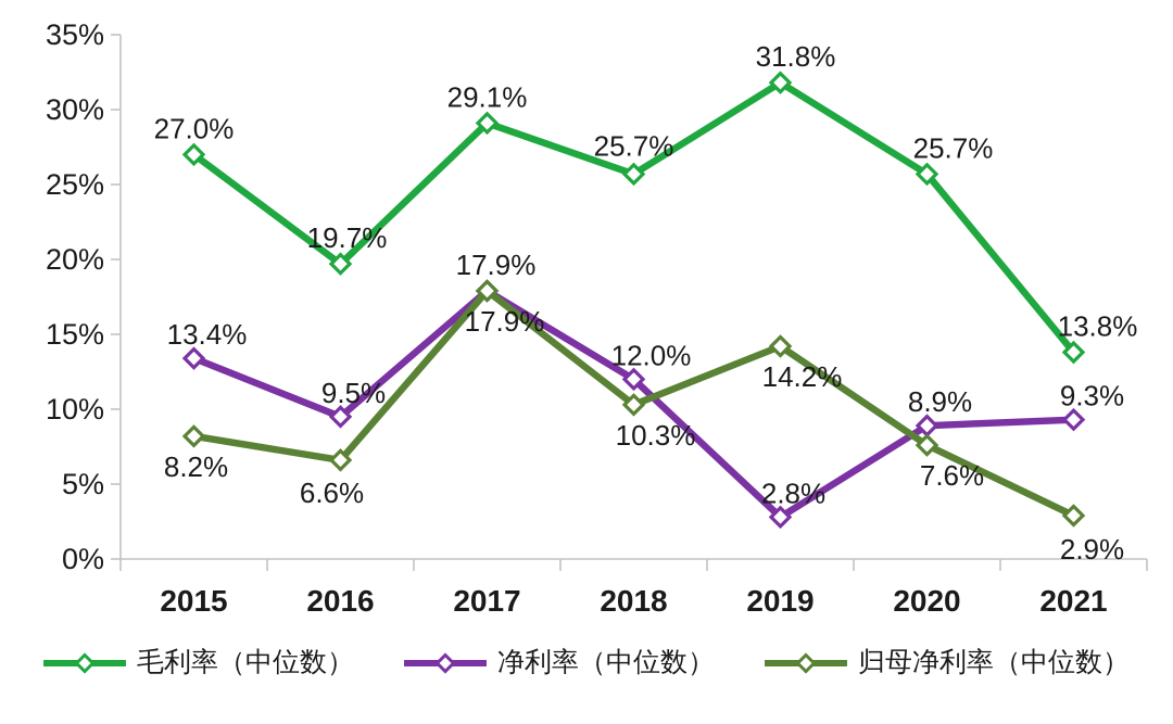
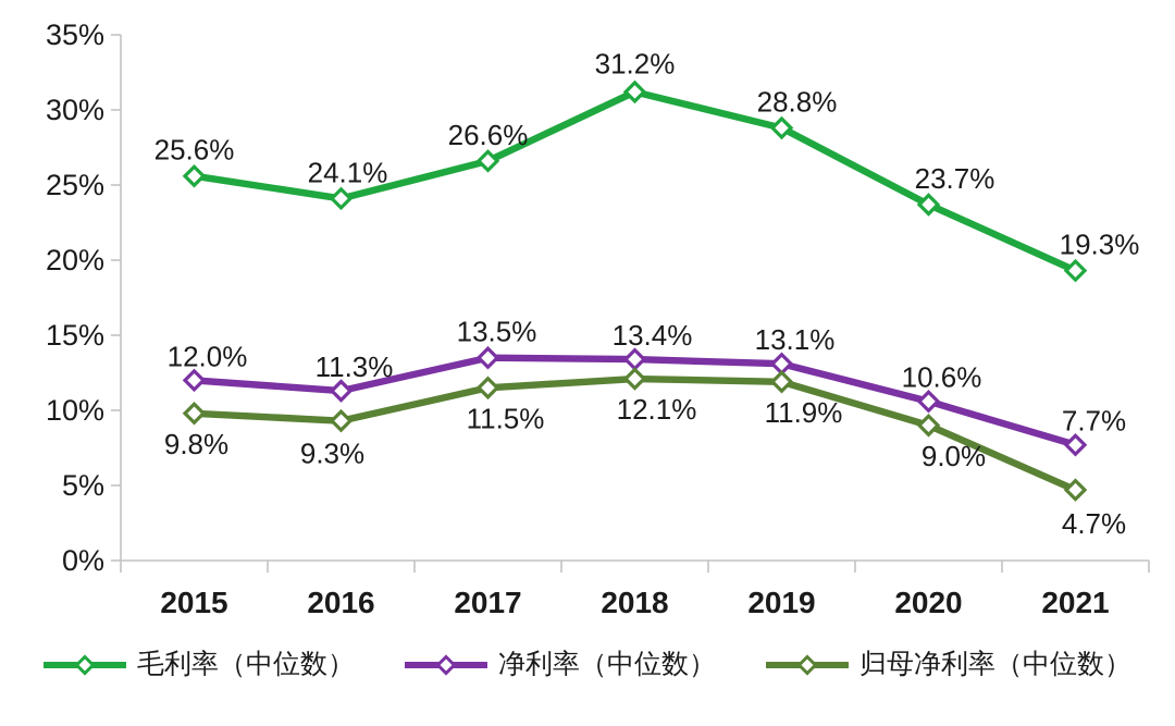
毛利率（中位数）/2015: 27.0% -> 25.6%
净利率（中位数）/2015: 13.4% -> 12.0%
归母净利率（中位数）/2015: 8.2% -> 9.8%
毛利率（中位数）/2016: 19.7% -> 24.1%
净利率（中位数）/2016: 9.5% -> 11.3%
归母净利率（中位数）/2016: 6.6% -> 9.3%
毛利率（中位数）/2017: 29.1% -> 26.6%
净利率（中位数）/2017: 17.9% -> 13.5%
归母净利率（中位数）/2017: 17.9% -> 11.5%
毛利率（中位数）/2018: 25.7% -> 31.2%
净利率（中位数）/2018: 12.0% -> 13.4%
归母净利率（中位数）/2018: 10.3% -> 12.1%
毛利率（中位数）/2019: 31.8% -> 28.8%
净利率（中位数）/2019: 2.8% -> 13.1%
归母净利率（中位数）/2019: 14.2% -> 11.9%
毛利率（中位数）/2020: 25.7% -> 23.7%
净利率（中位数）/2020: 8.9% -> 10.6%
归母净利率（中位数）/2020: 7.6% -> 9.0%
毛利率（中位数）/2021: 13.8% -> 19.3%
净利率（中位数）/2021: 9.3% -> 7.7%
归母净利率（中位数）/2021: 2.9% -> 4.7%
